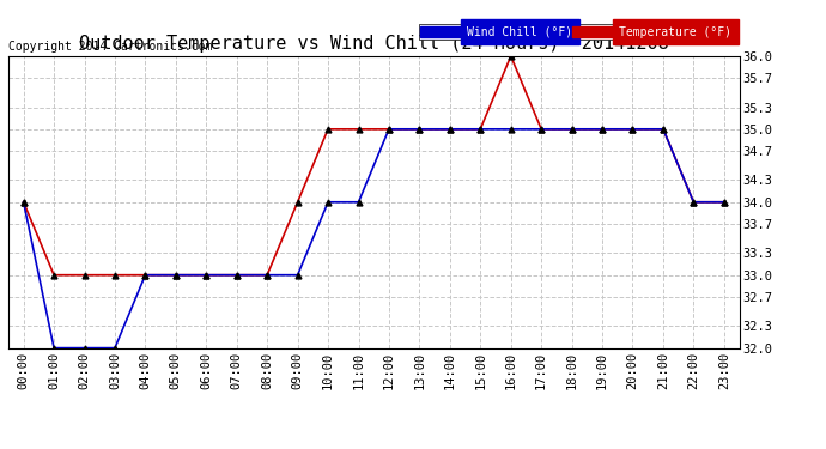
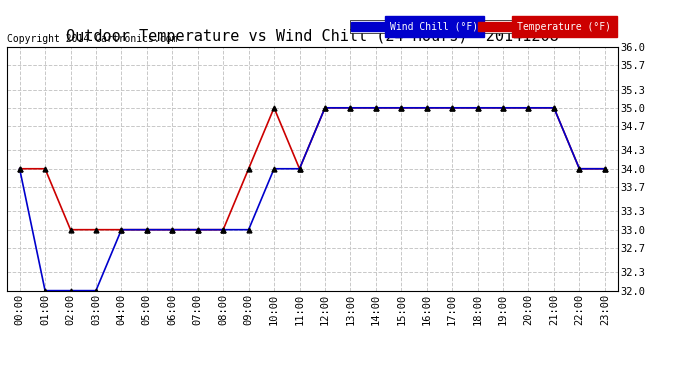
Temperature (°F)/01:00: 33 -> 34
Temperature (°F)/11:00: 35 -> 34
Temperature (°F)/16:00: 36 -> 35
